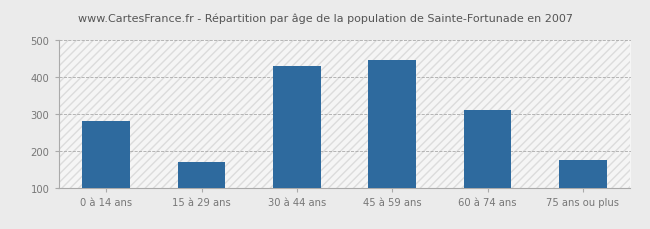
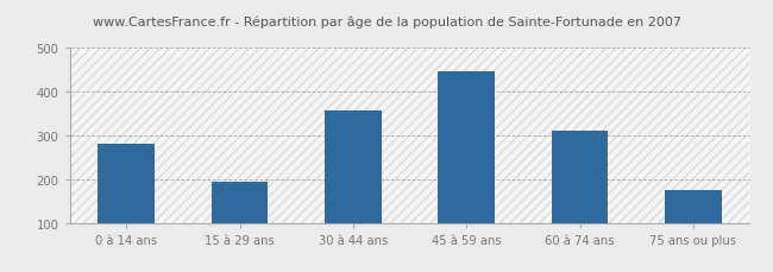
15 à 29 ans: 170 -> 195
30 à 44 ans: 430 -> 358
